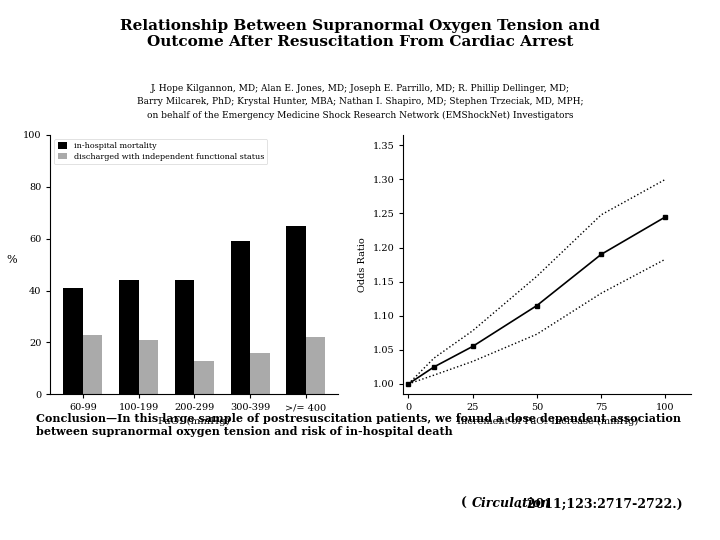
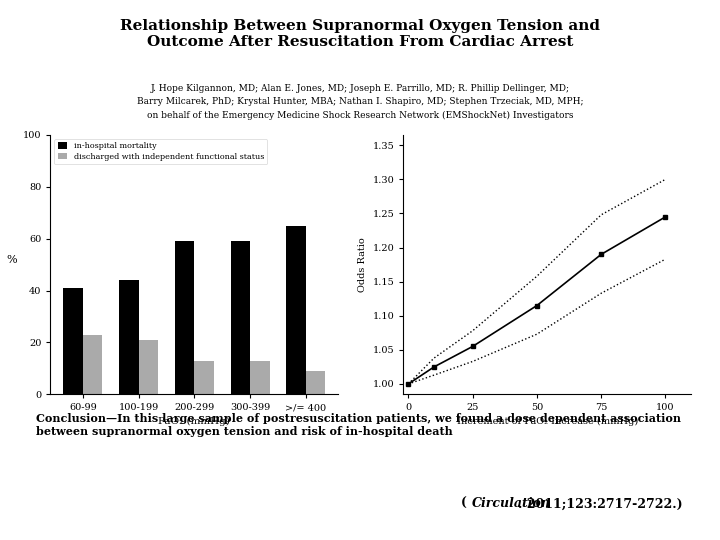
in-hospital mortality/200-299: 44 -> 59
discharged with independent functional status/300-399: 16 -> 13
discharged with independent functional status/>/= 400: 22 -> 9
